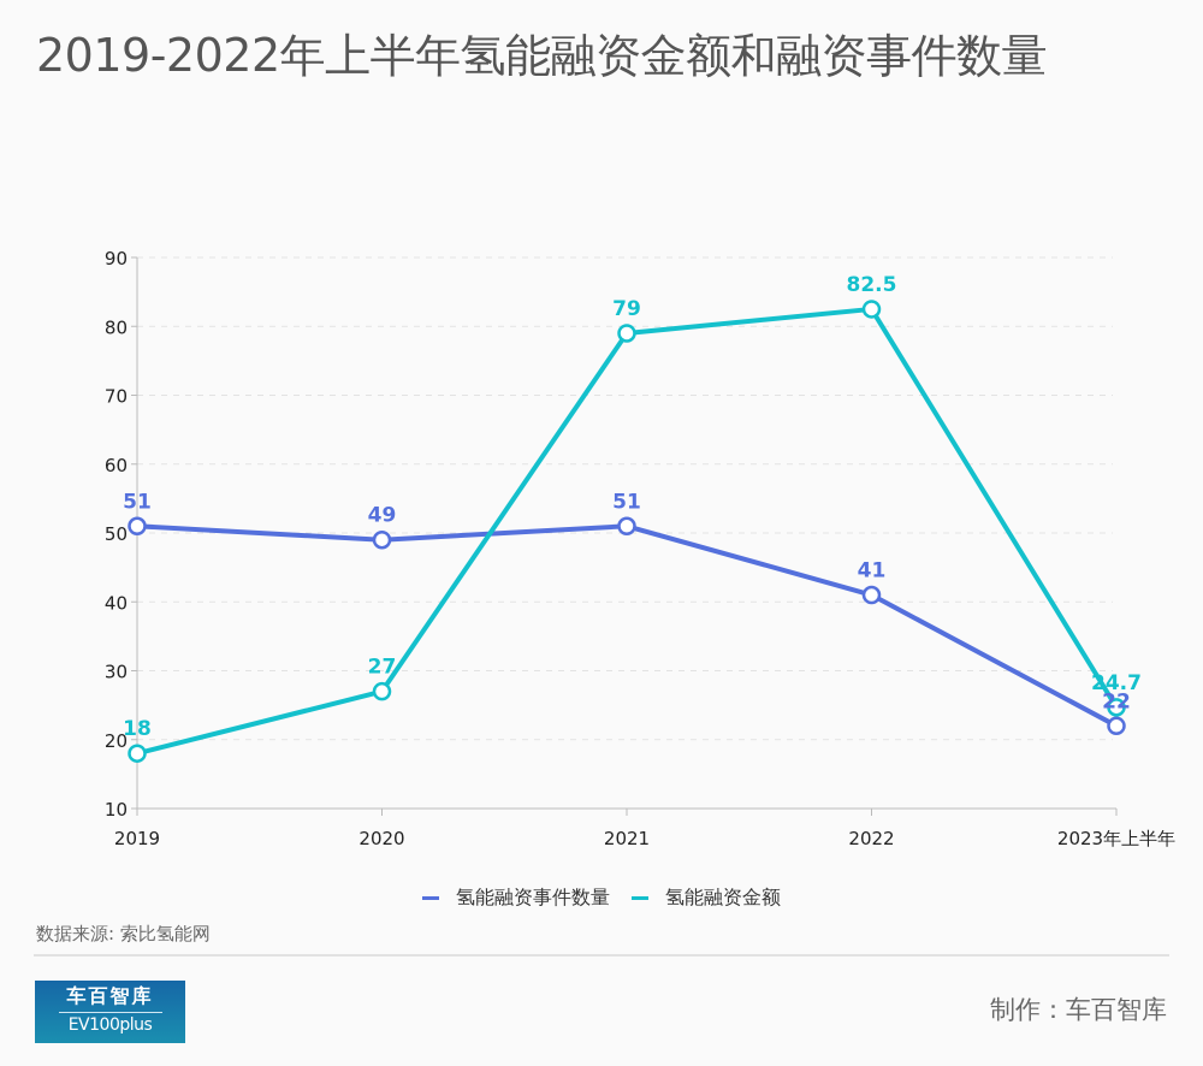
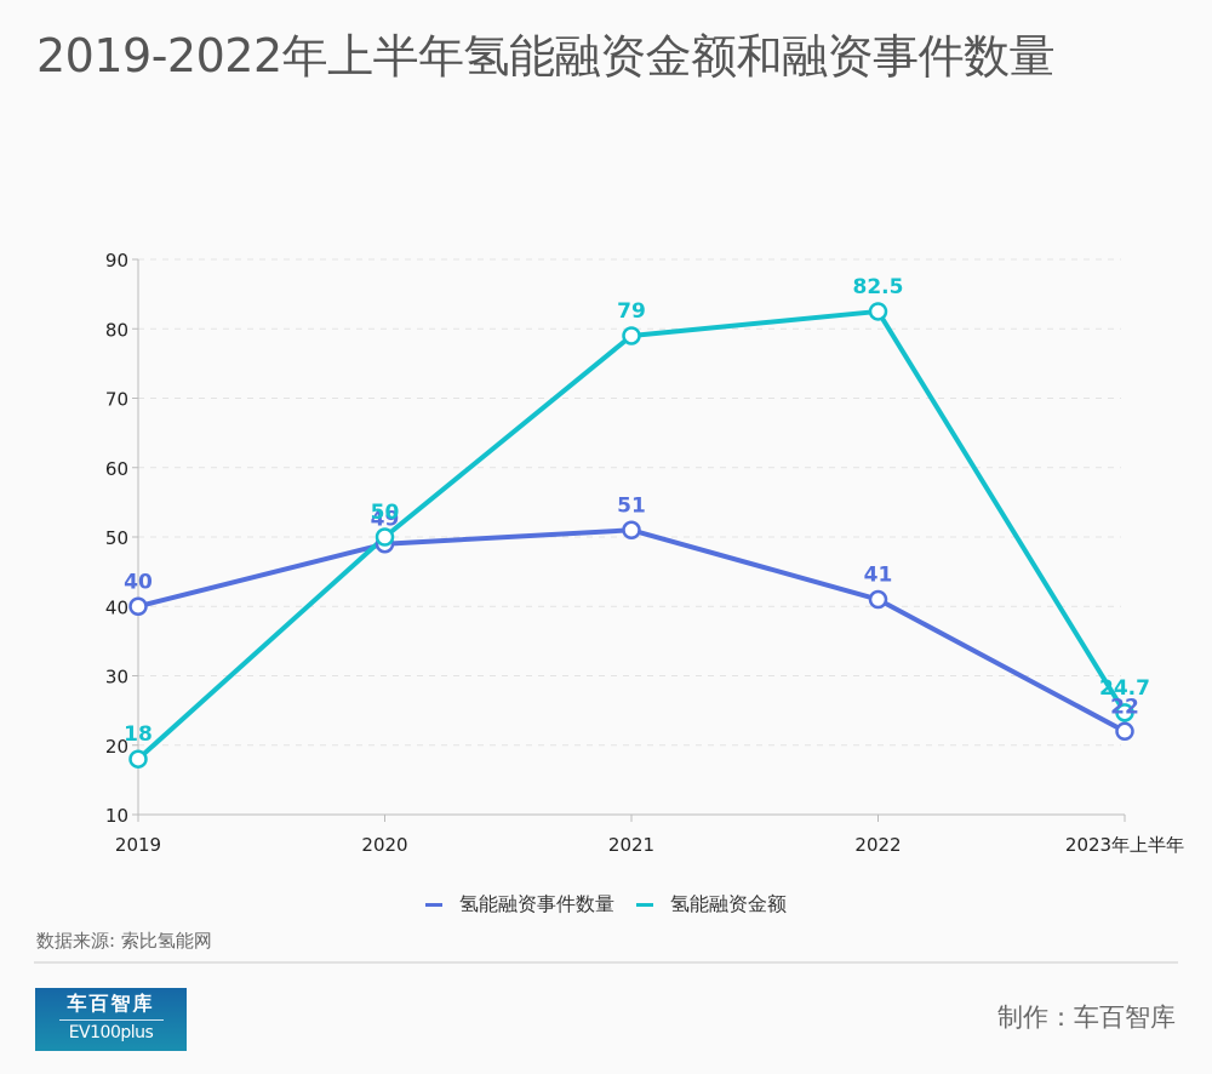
氢能融资事件数量/2019: 51 -> 40
氢能融资金额/2020: 27 -> 50
